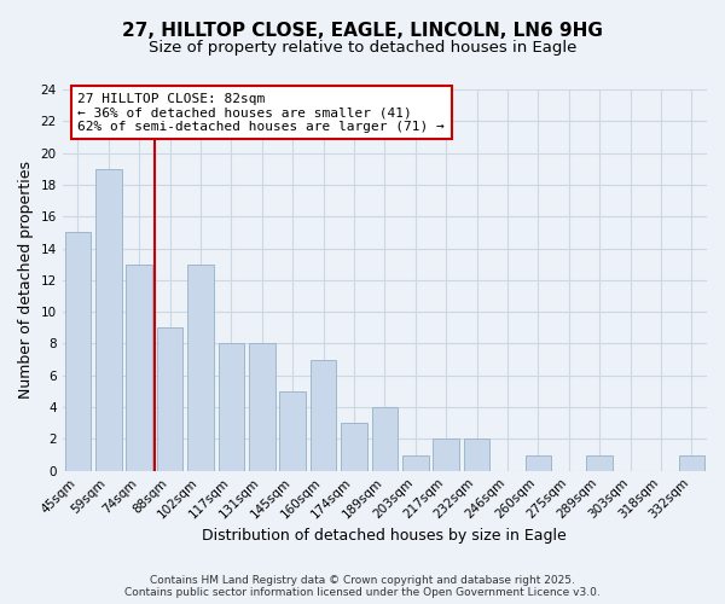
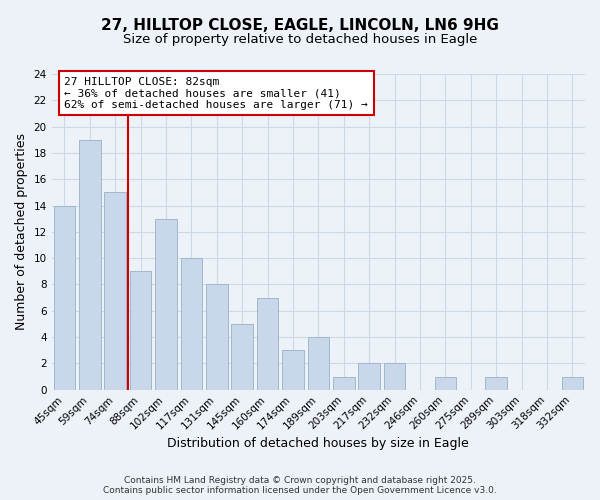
45sqm: 15 -> 14
74sqm: 13 -> 15
117sqm: 8 -> 10
